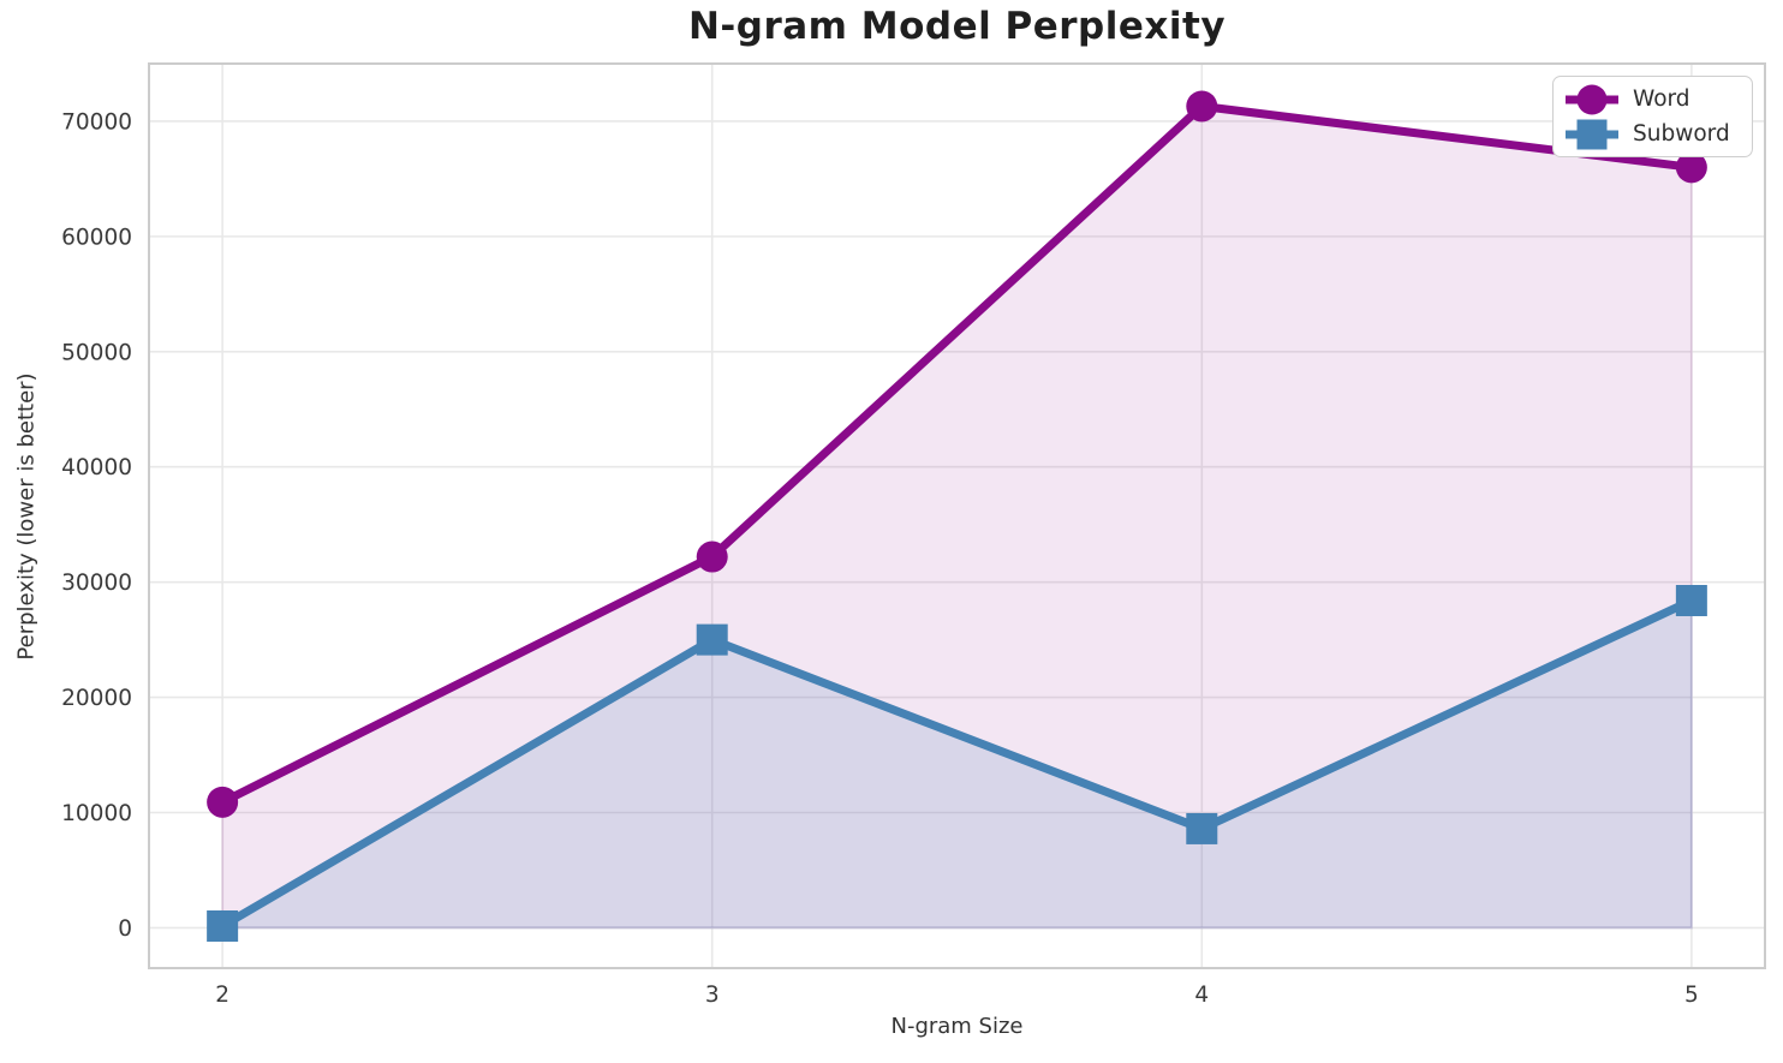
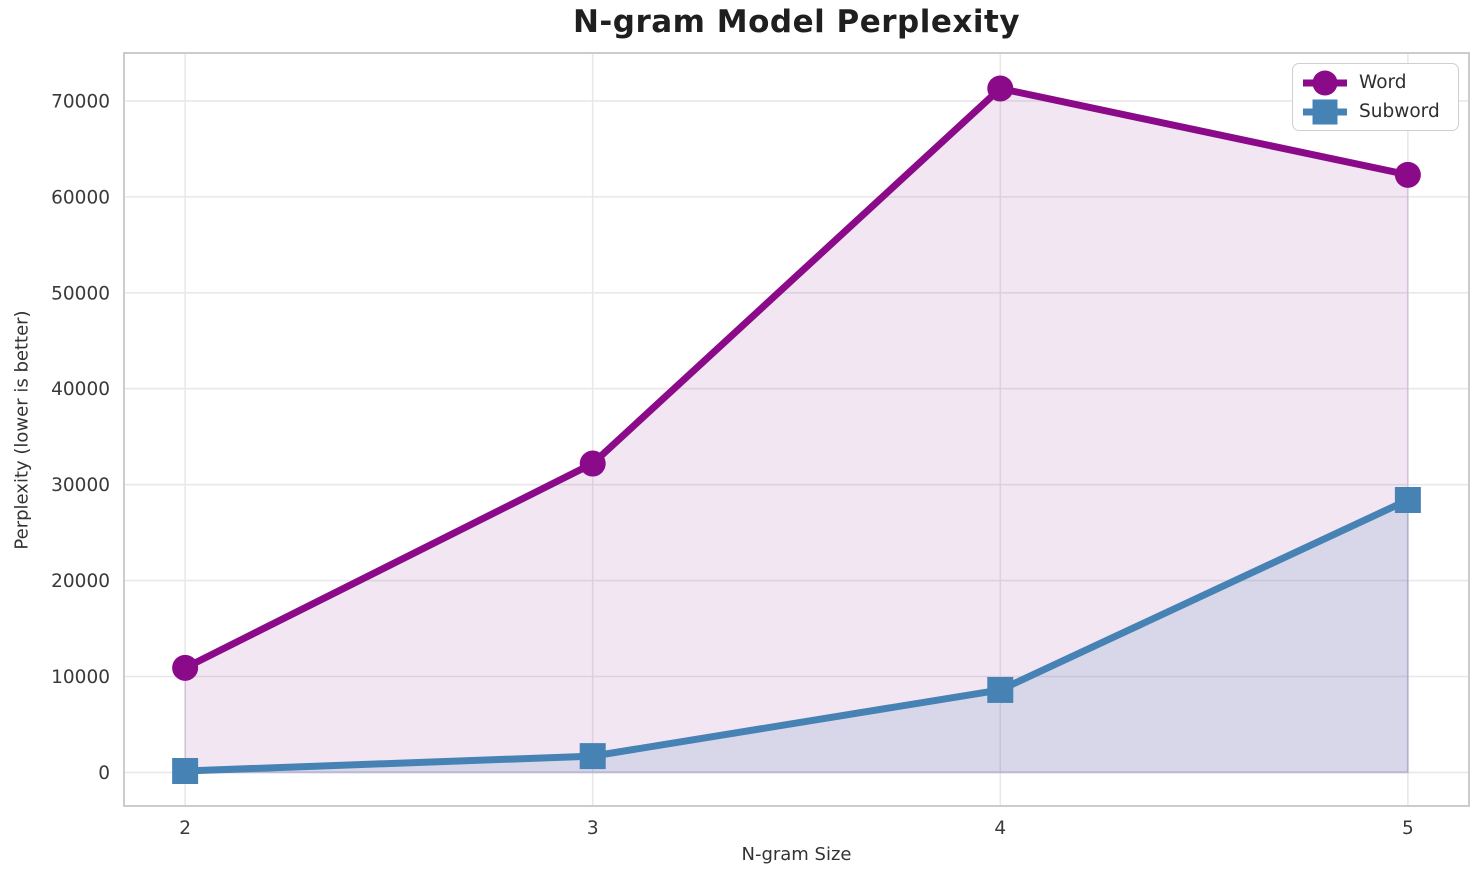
Subword/3: 25000 -> 2000
Word/5: 66000 -> 62000
